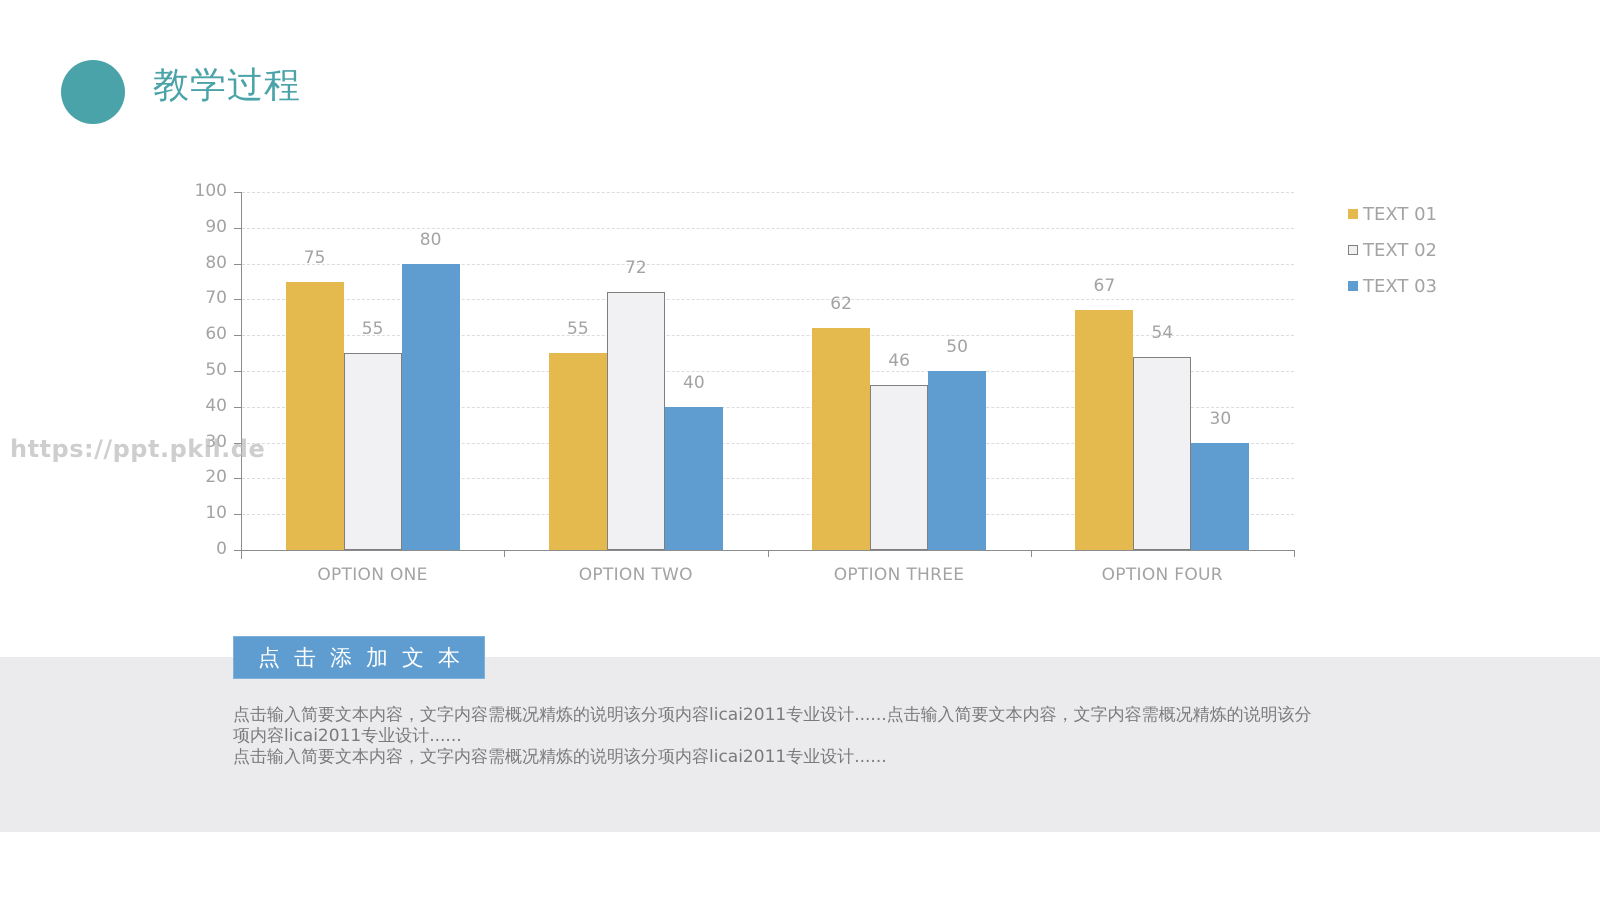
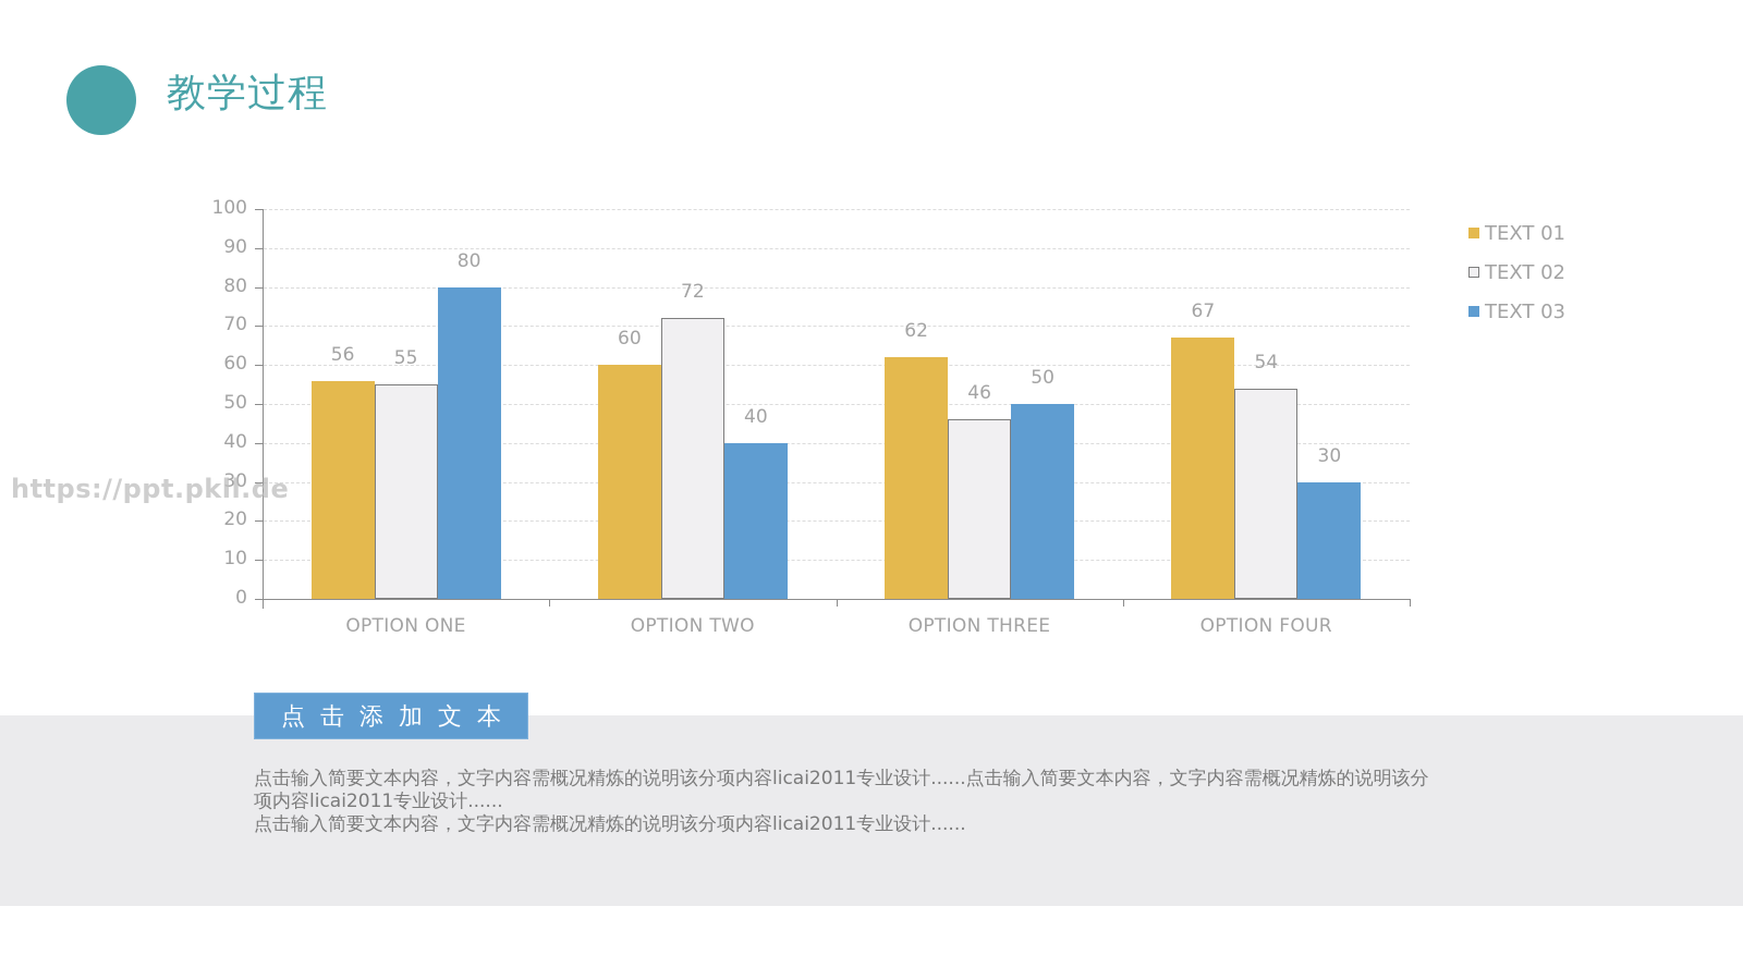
TEXT 01/OPTION ONE: 75 -> 56
TEXT 01/OPTION TWO: 55 -> 60
